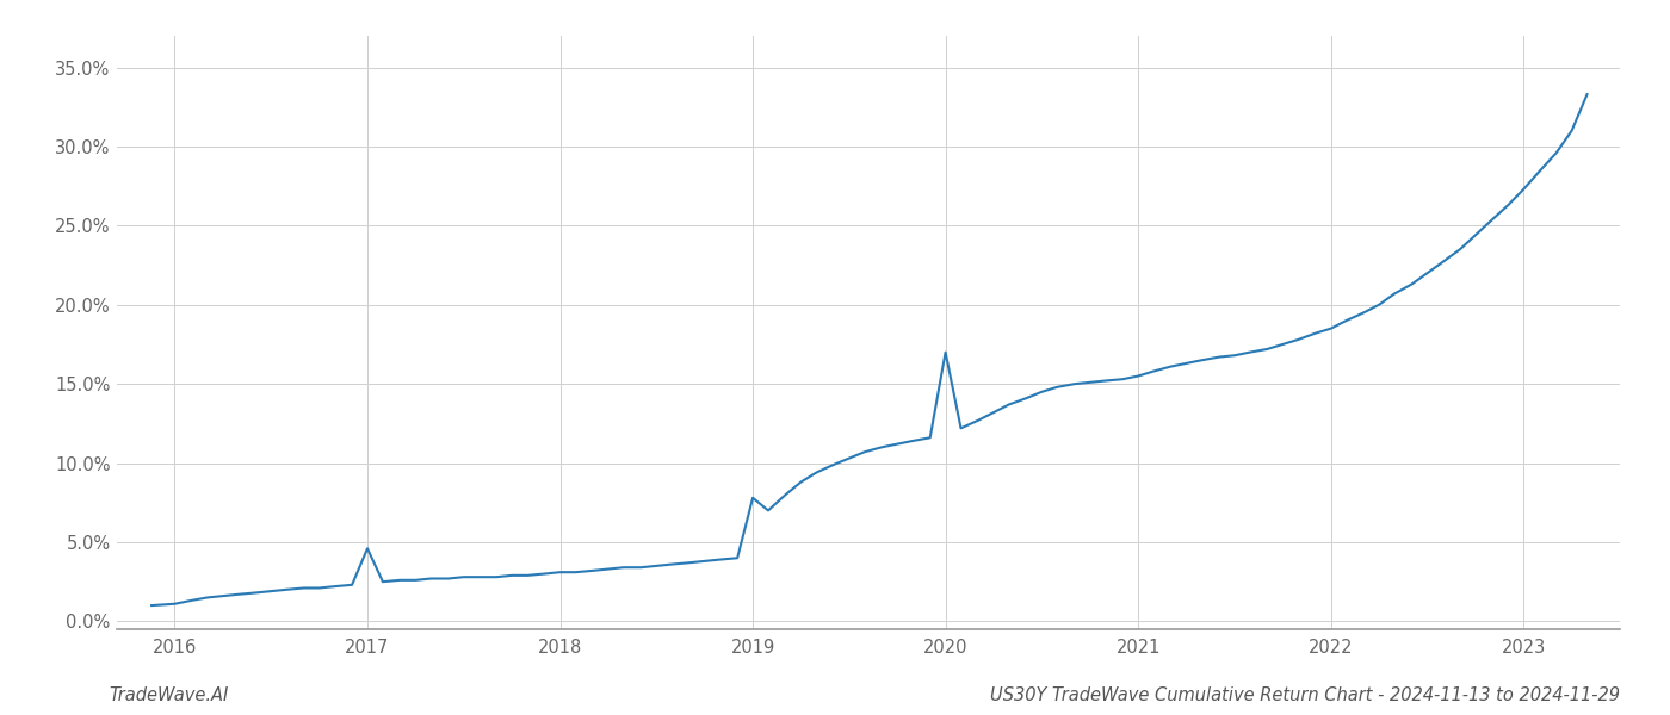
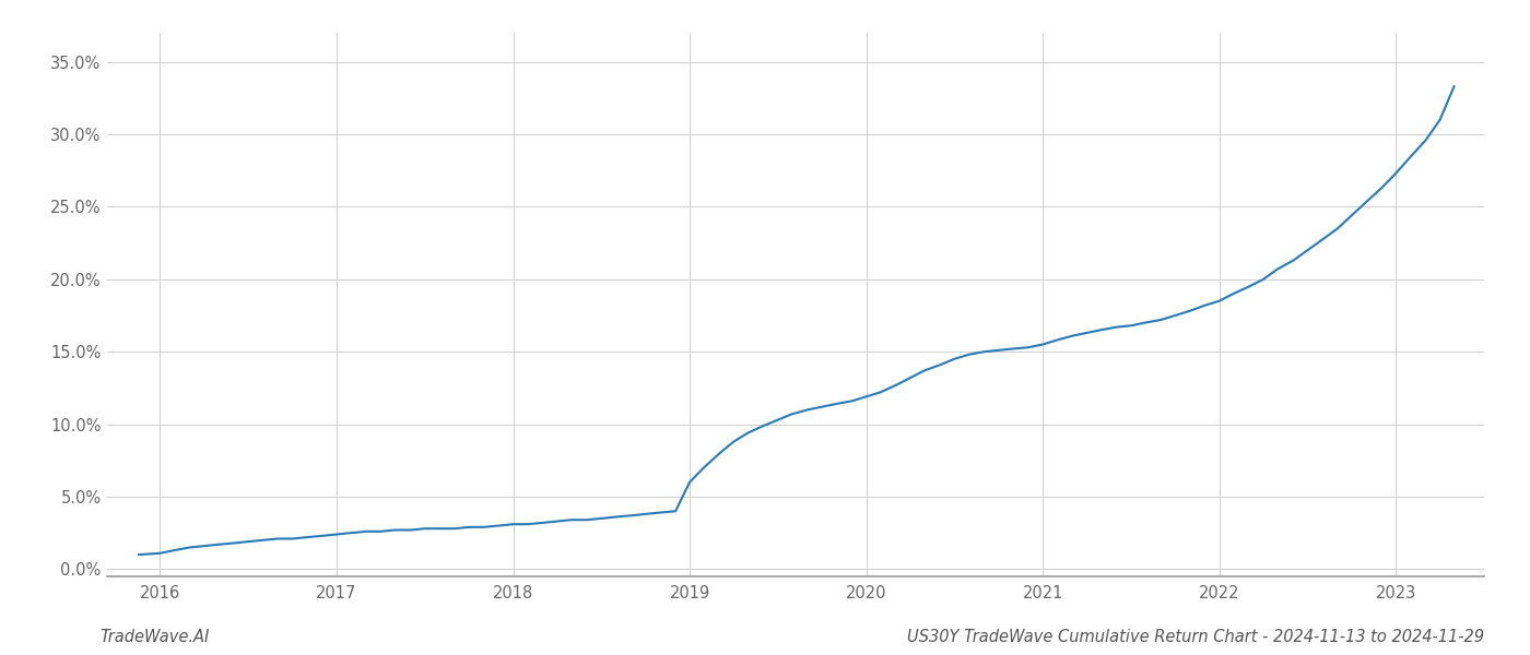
2017: 4.6% -> 2.4%
2019: 7.8% -> 6.0%
2020: 17.0% -> 11.9%
